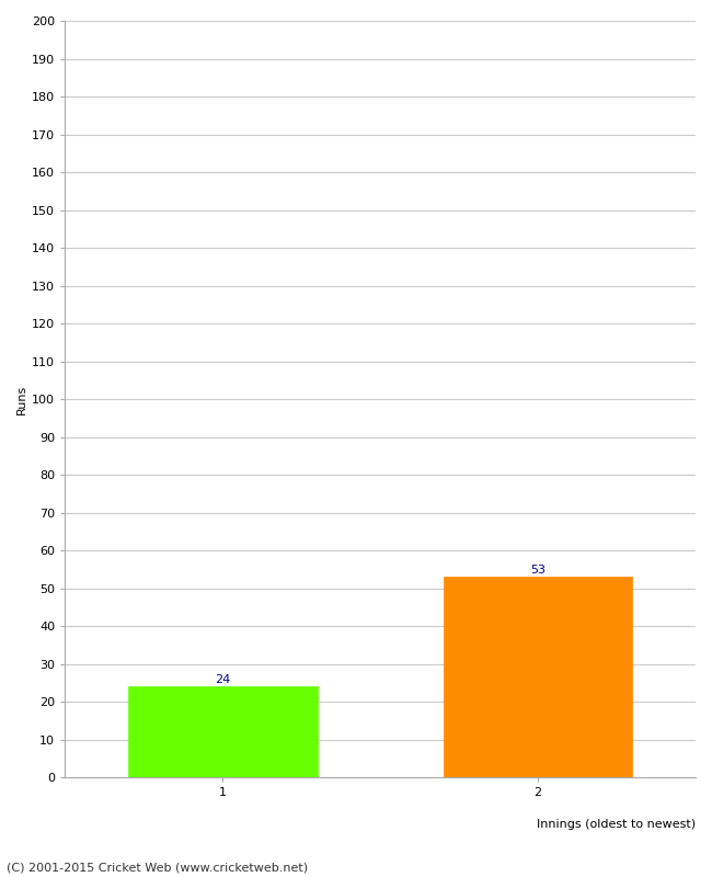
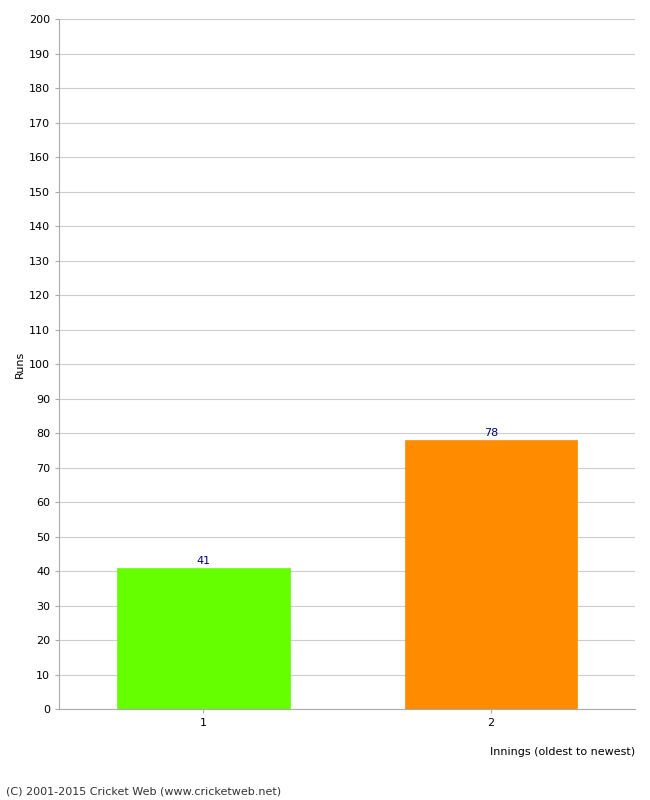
1: 24 -> 41
2: 53 -> 78
